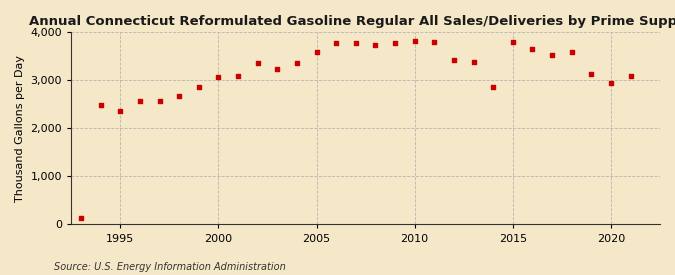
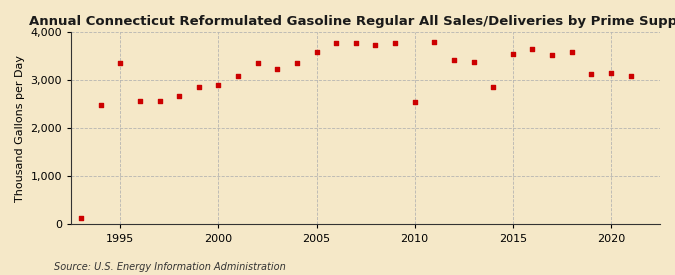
1995: 2,360 -> 3,350
2000: 3,060 -> 2,900
2010: 3,820 -> 2,550
2015: 3,790 -> 3,550
2020: 2,940 -> 3,150
